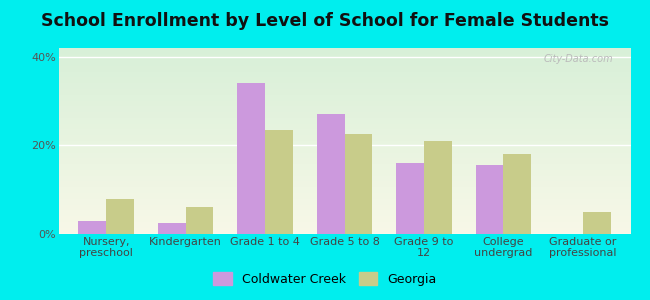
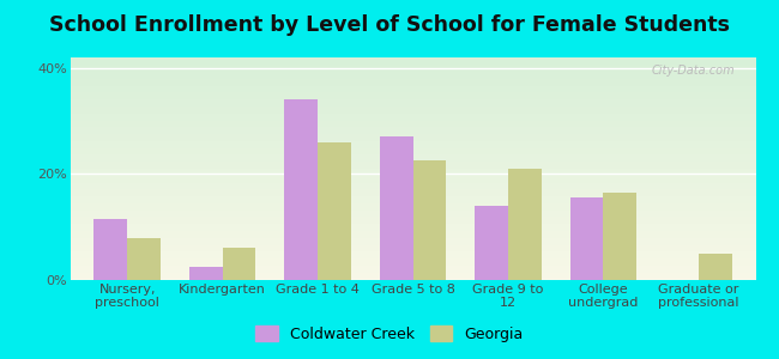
Coldwater Creek/Nursery, preschool: 3.0% -> 11.5%
Georgia/Grade 1 to 4: 23.5% -> 26.0%
Coldwater Creek/Grade 9 to 12: 16.0% -> 14.0%
Georgia/College undergrad: 18.0% -> 16.5%
